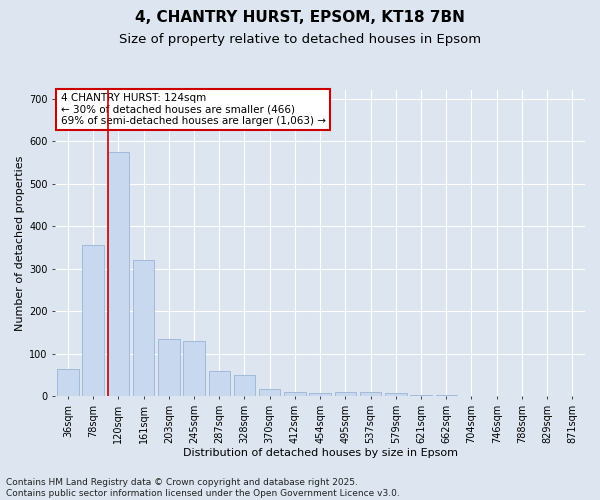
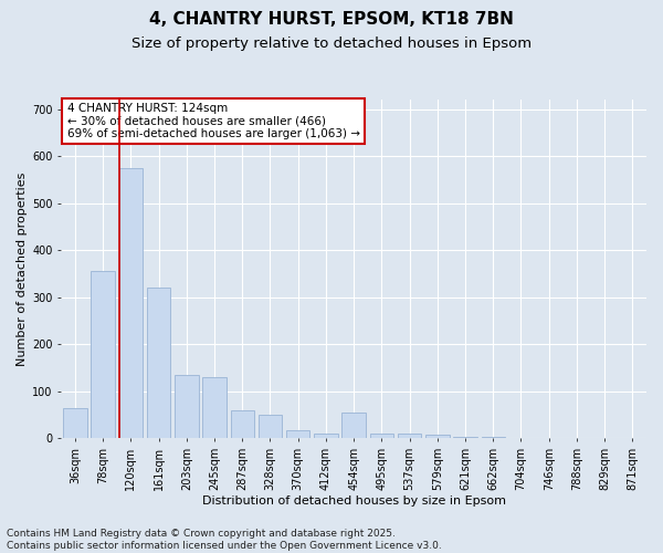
454sqm: 8 -> 55
